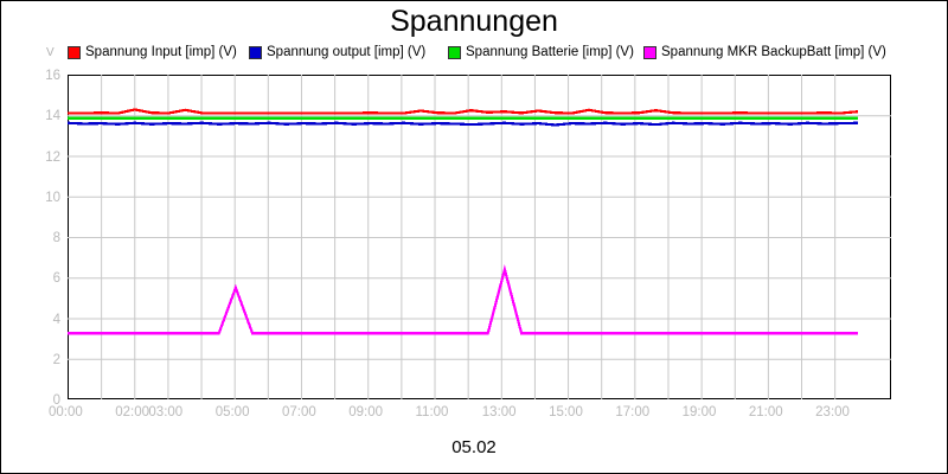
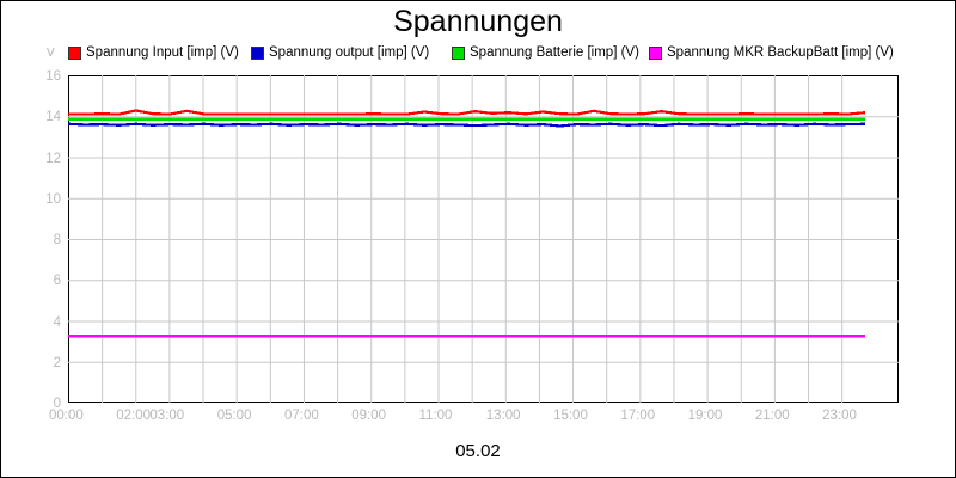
Spannung MKR BackupBatt [imp] (V)/05:00: 5.5 -> 3.2
Spannung MKR BackupBatt [imp] (V)/13:00: 6.4 -> 3.2
